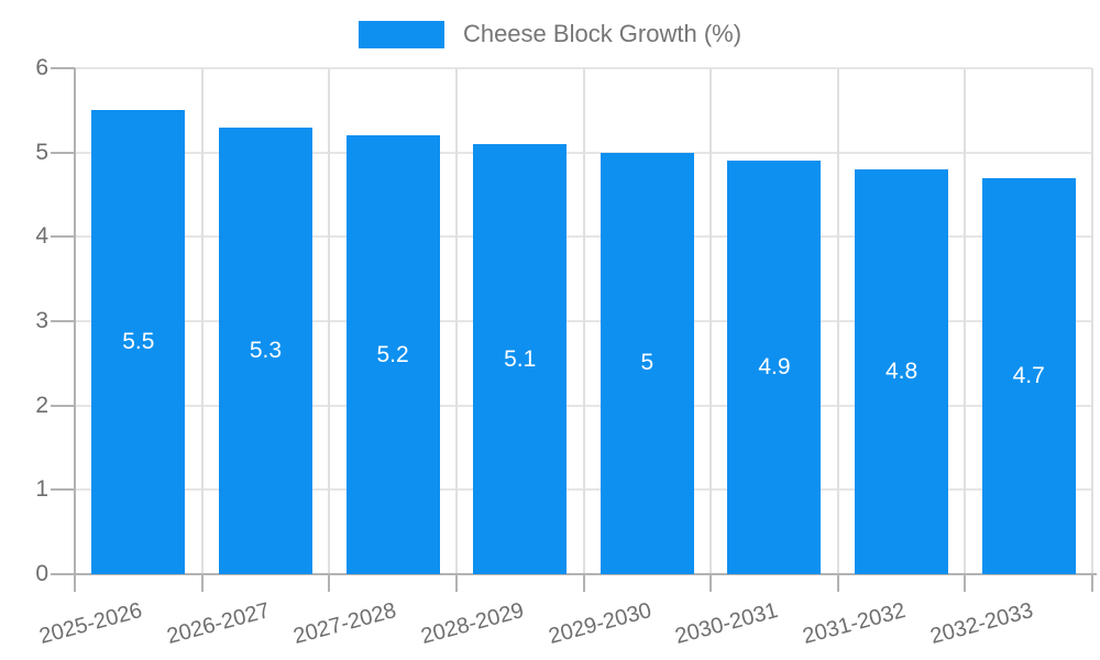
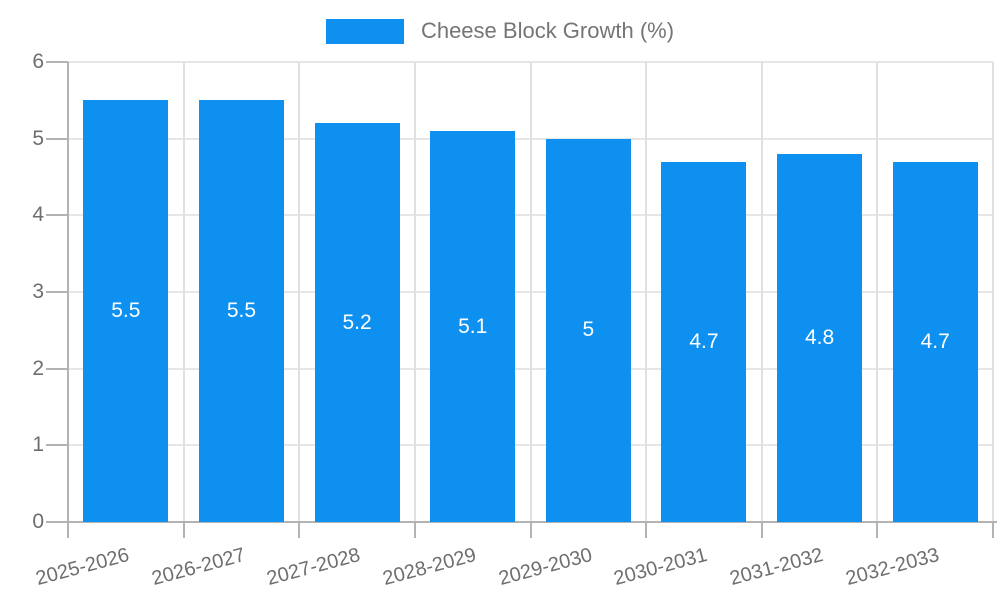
2026-2027: 5.3 -> 5.5
2030-2031: 4.9 -> 4.7
